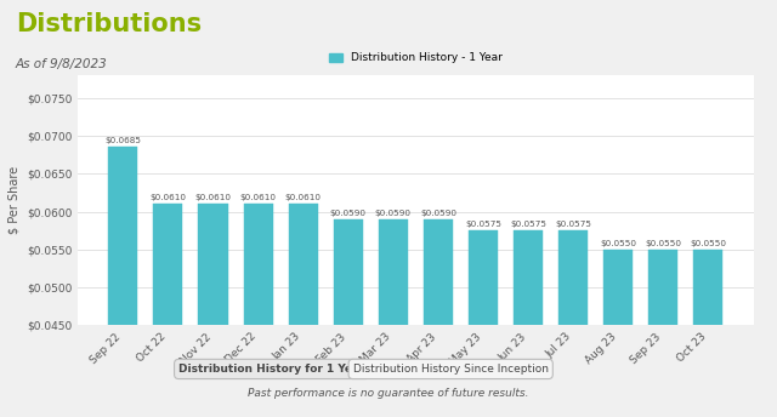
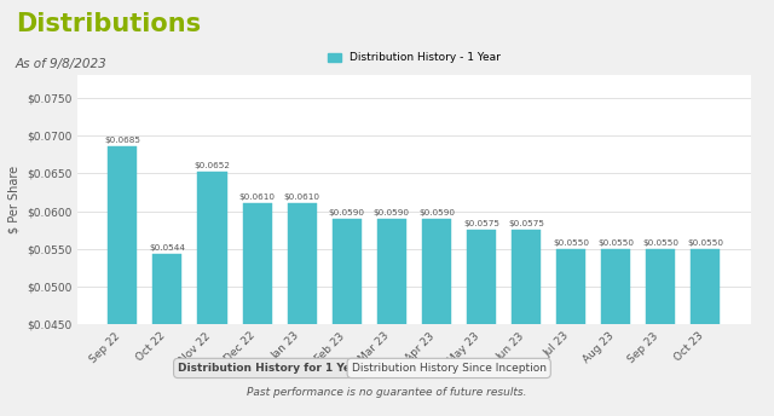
Oct 22: $0.0610 -> $0.0544
Nov 22: $0.0610 -> $0.0652
Jul 23: $0.0575 -> $0.0550
